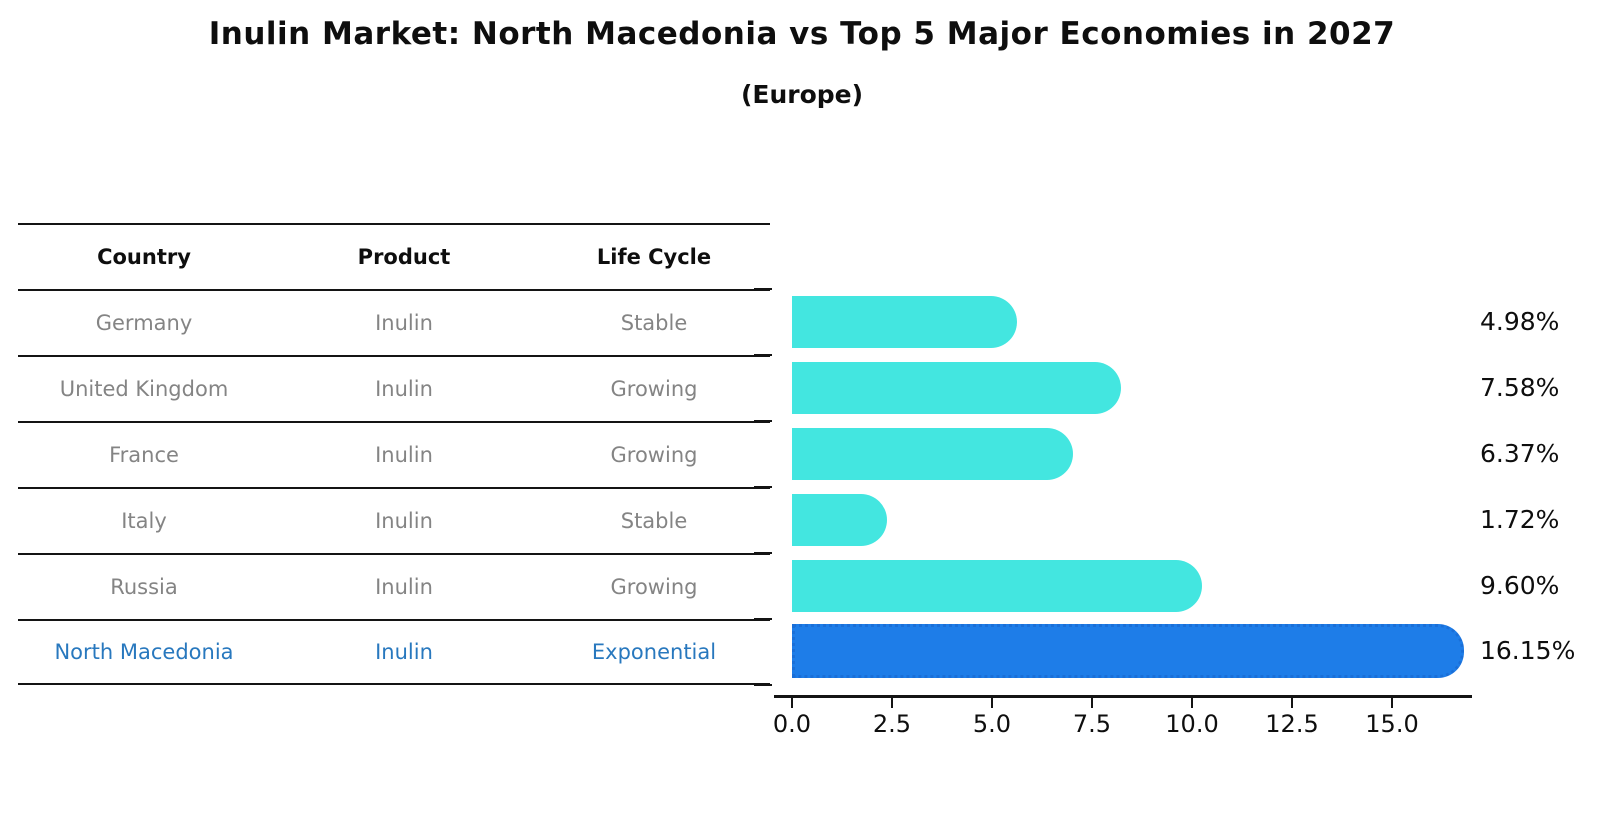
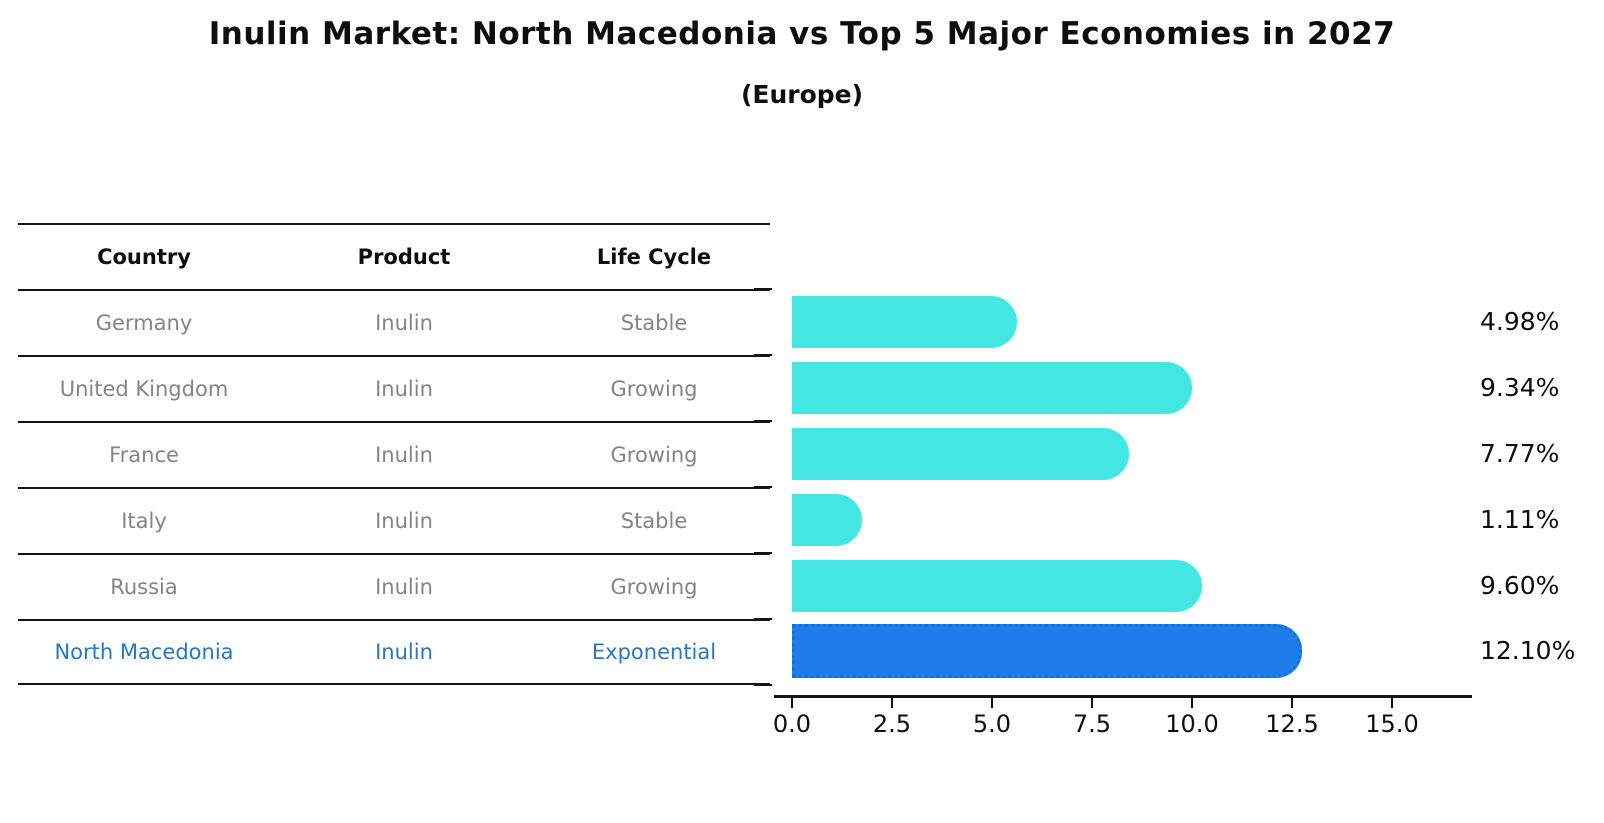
United Kingdom: 7.58% -> 9.34%
France: 6.37% -> 7.77%
Italy: 1.72% -> 1.11%
North Macedonia: 16.15% -> 12.10%
